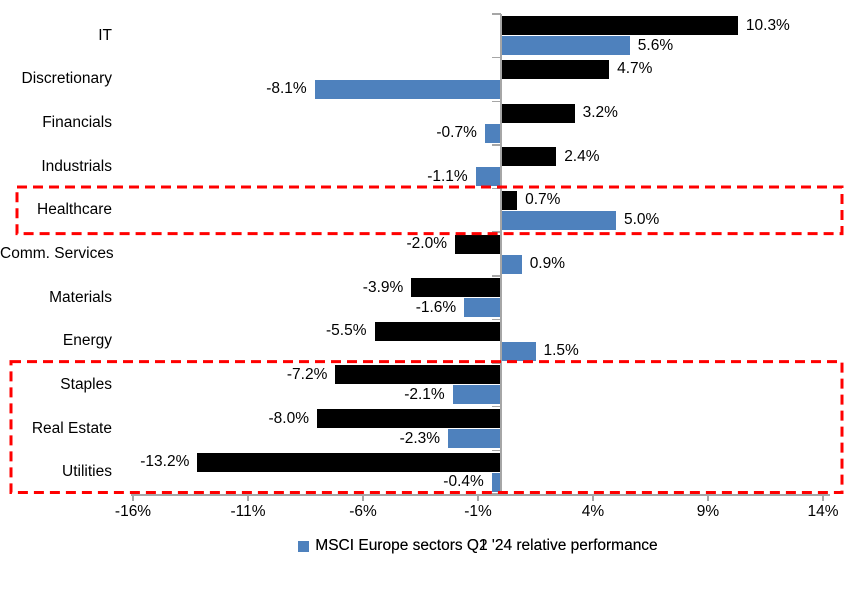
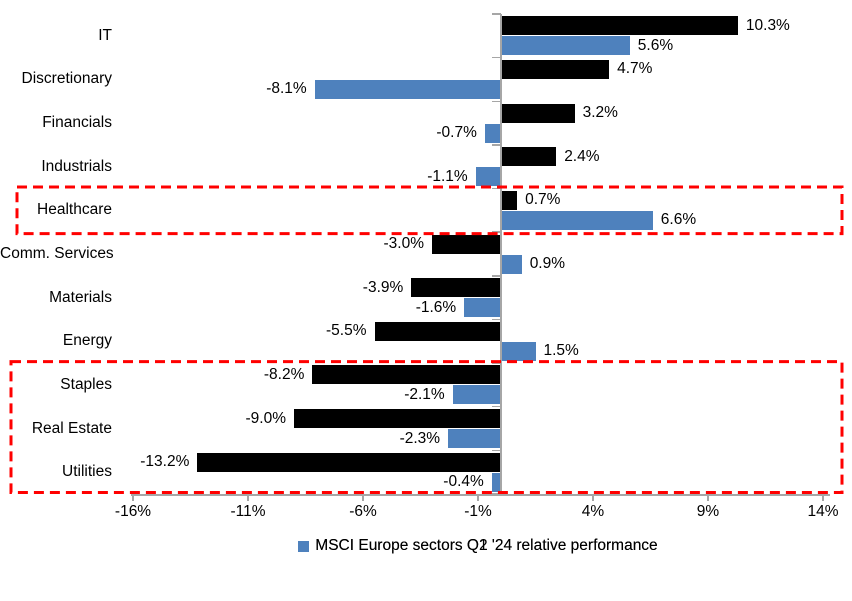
MSCI Europe sectors Q2 '24 relative performance/Healthcare: 5.0% -> 6.6%
MSCI Europe sectors Q1 '24 relative performance/Comm. Services: -2.0% -> -3.0%
MSCI Europe sectors Q1 '24 relative performance/Staples: -7.2% -> -8.2%
MSCI Europe sectors Q1 '24 relative performance/Real Estate: -8.0% -> -9.0%
